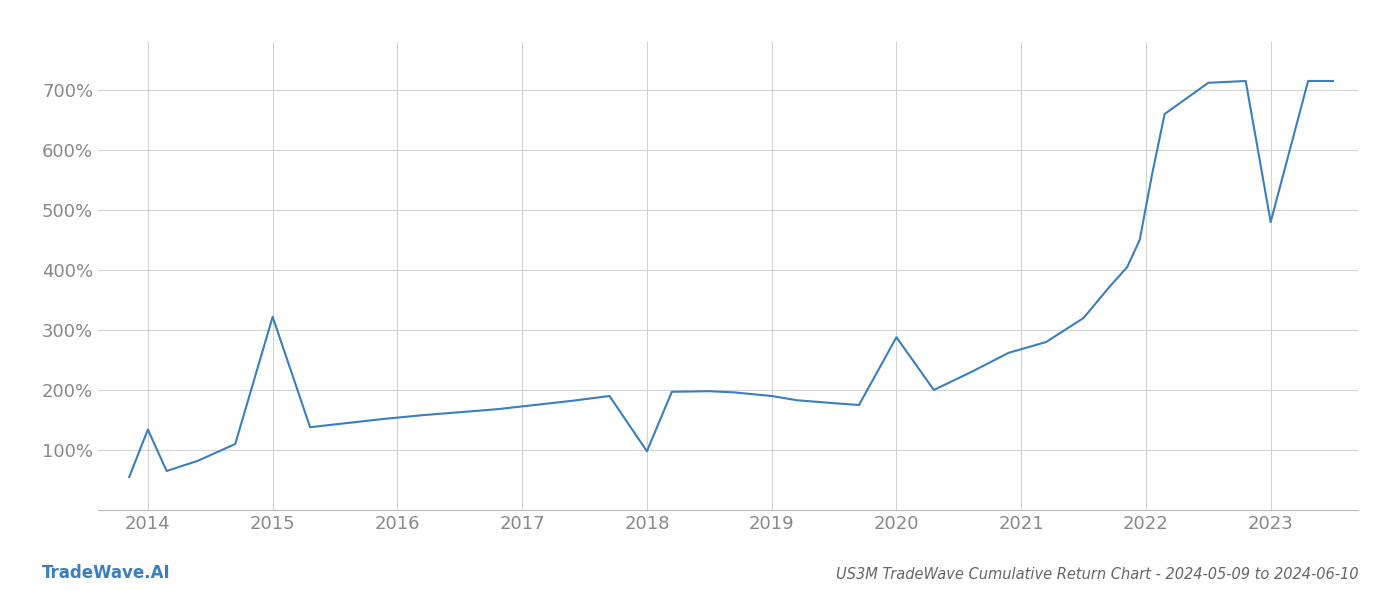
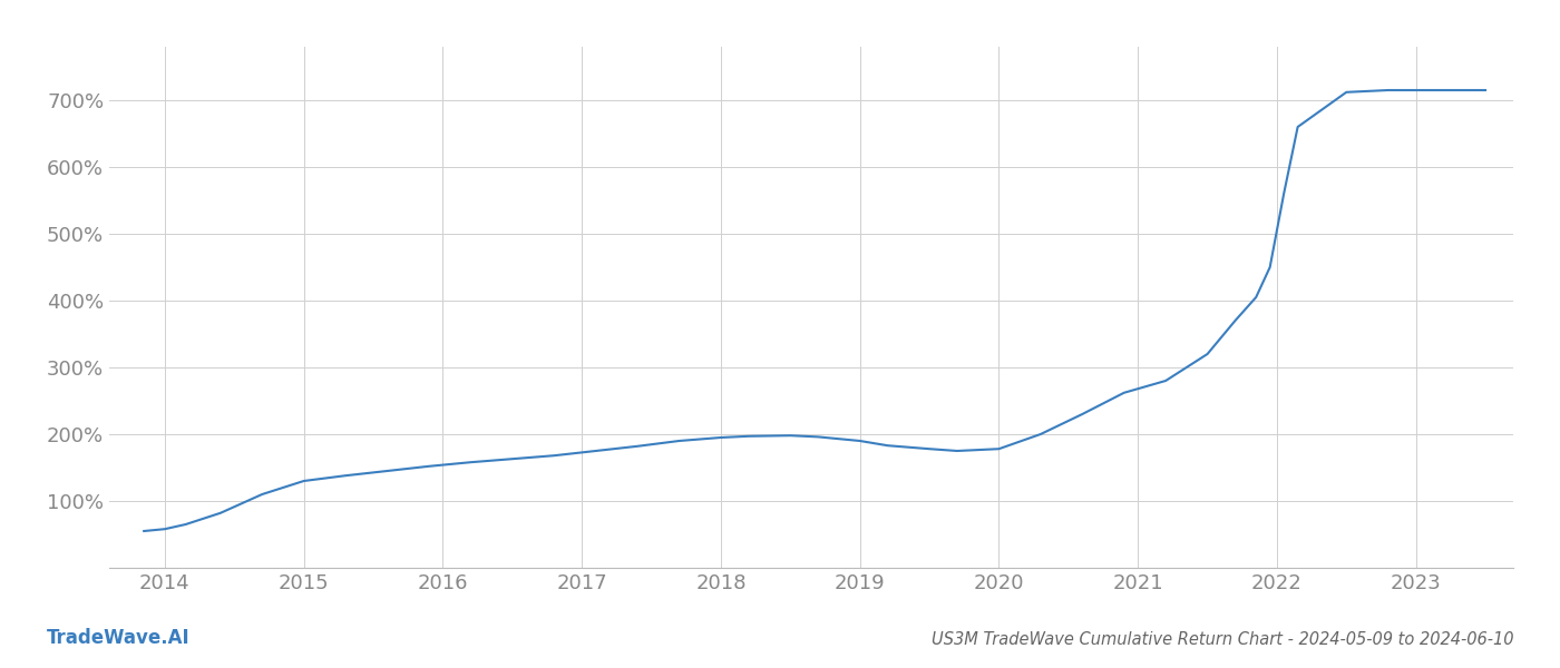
2014: 134% -> 58%
2015: 322% -> 130%
2018: 98% -> 195%
2020: 288% -> 178%
2023: 480% -> 715%
